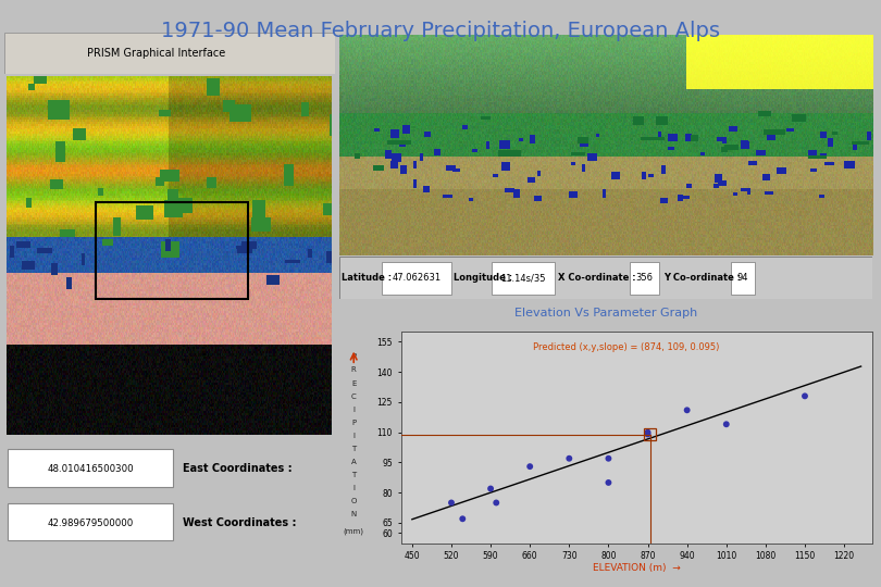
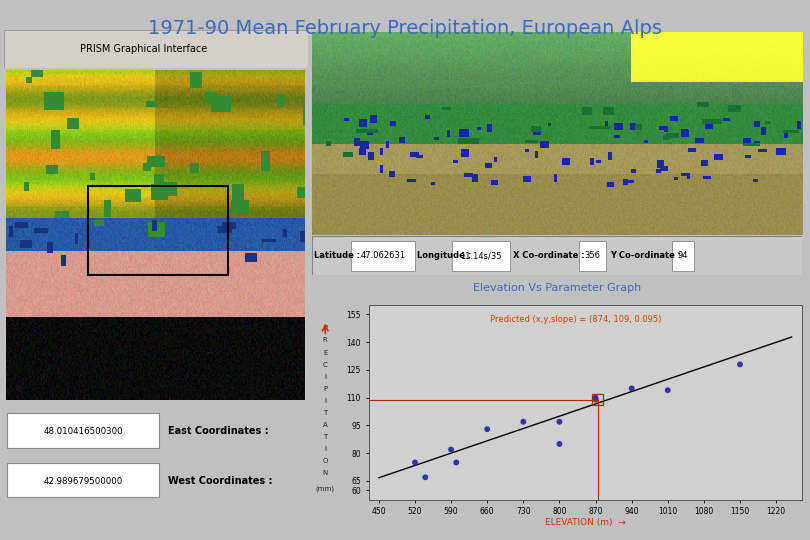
940: 121 -> 115
